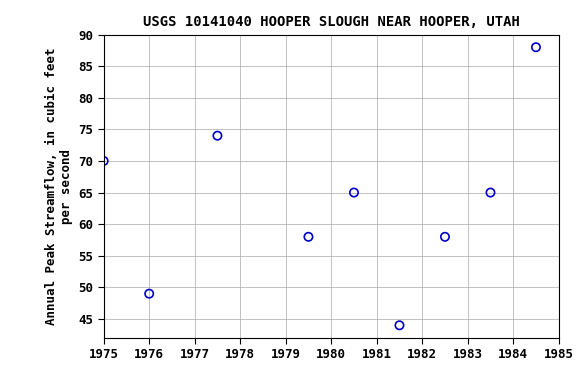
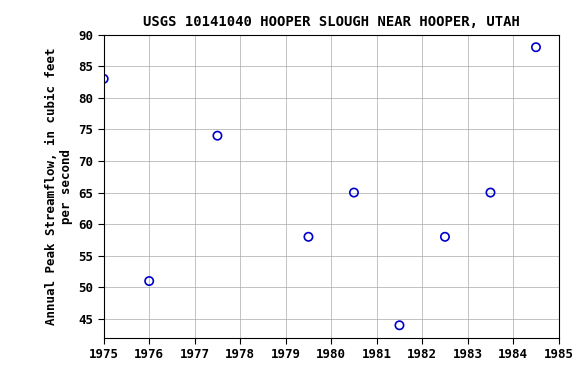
1975: 70 -> 83
1976: 49 -> 51
